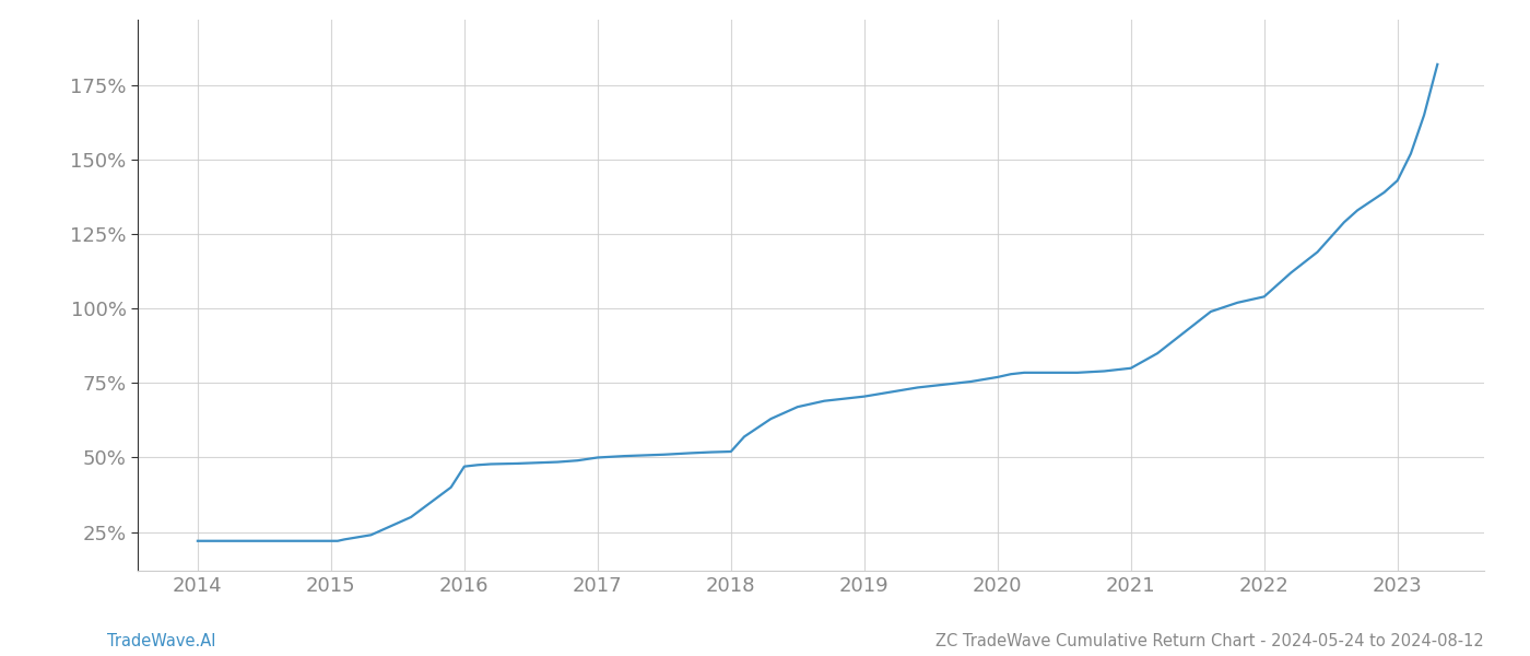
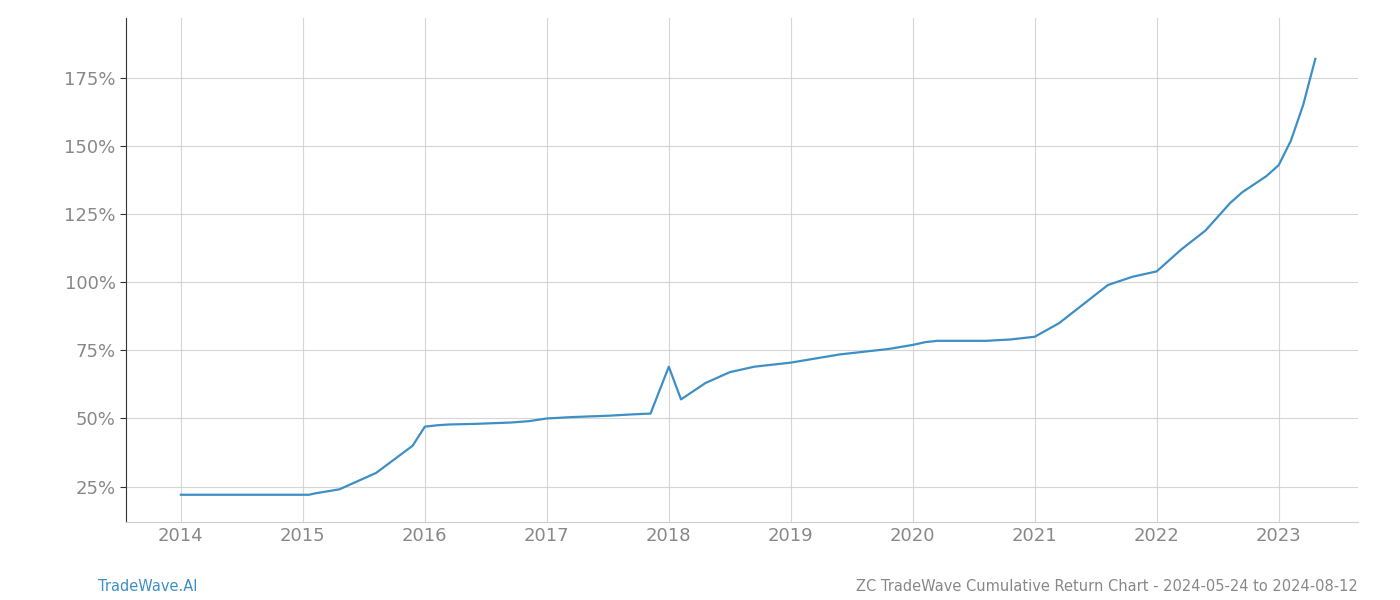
2018: 52.0% -> 69.0%
